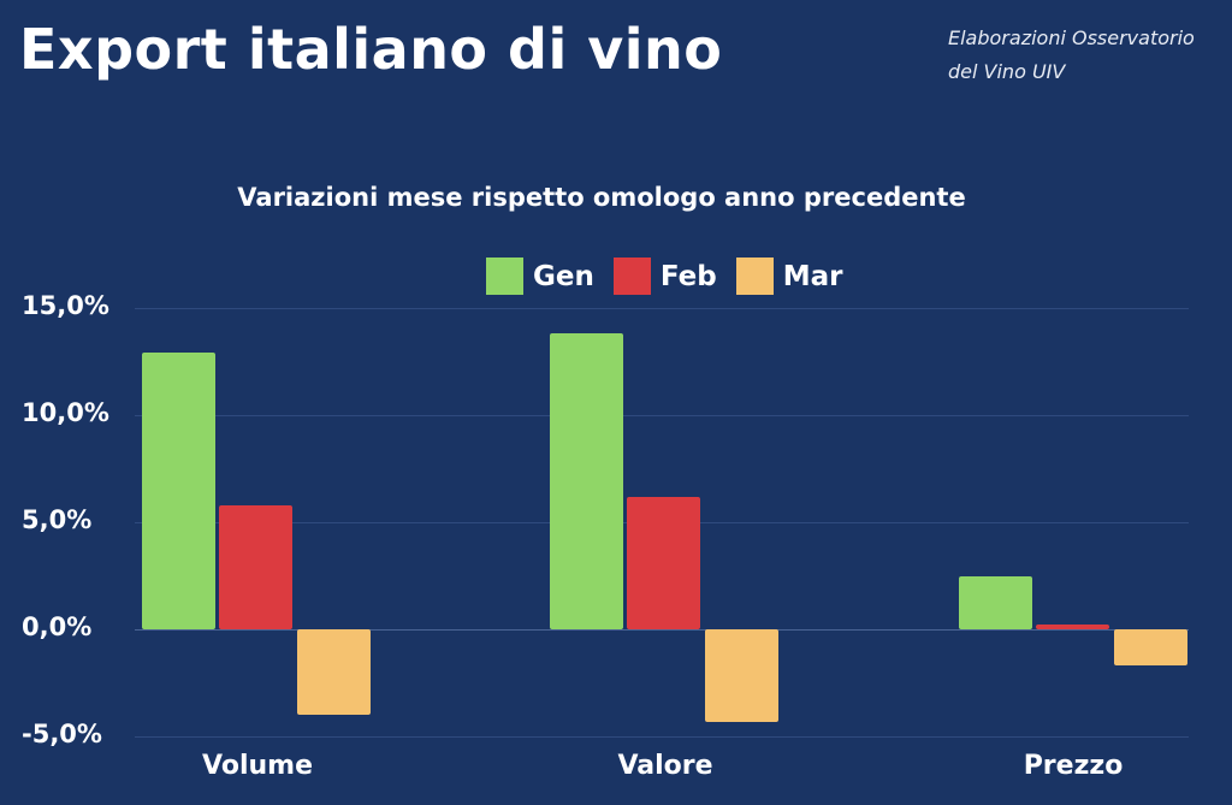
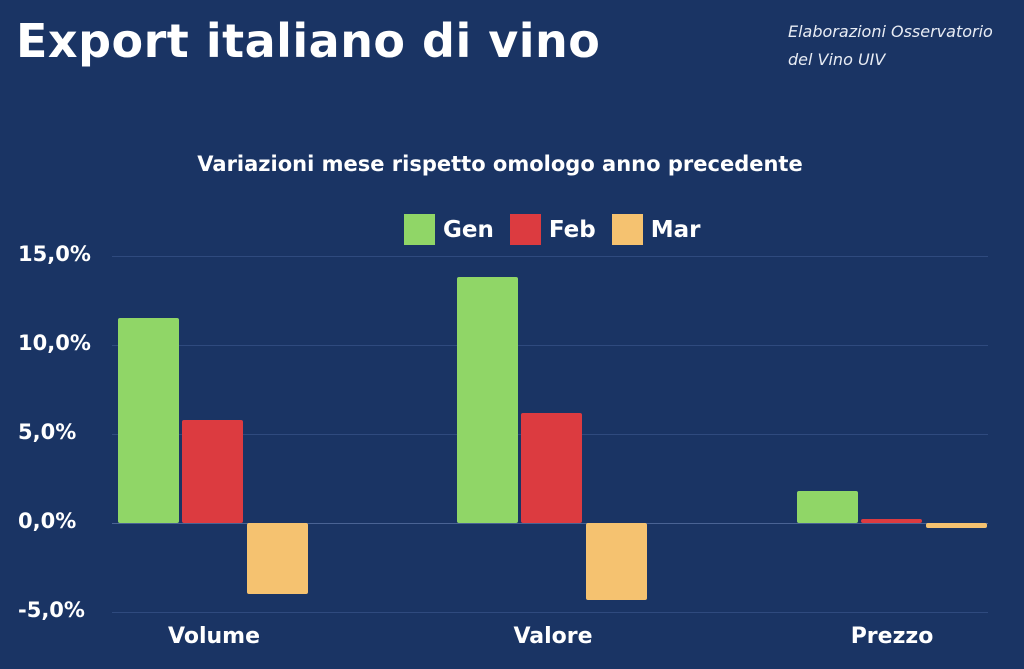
Gen/Volume: 12,9% -> 11,5%
Gen/Prezzo: 2,5% -> 1,8%
Mar/Prezzo: -1,7% -> -0,3%
